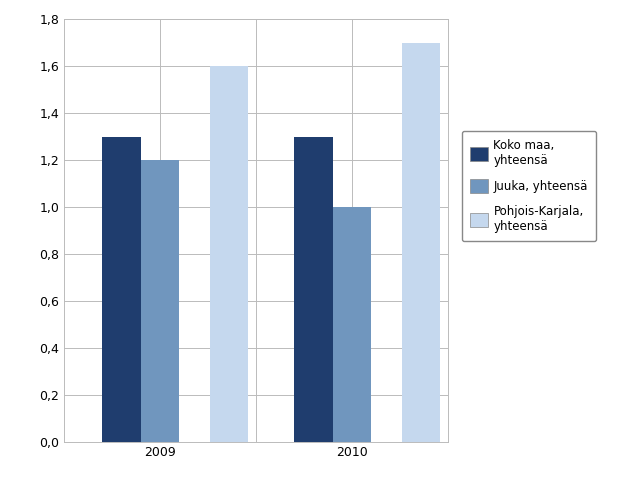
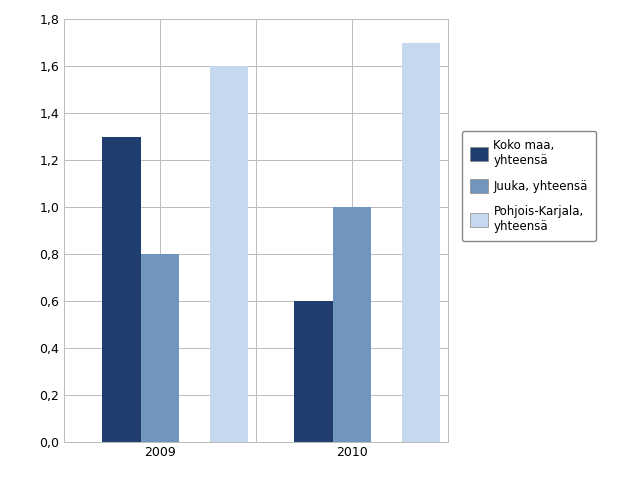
Juuka, yhteensä/2009: 1,2 -> 0,8
Koko maa, yhteensä/2010: 1,3 -> 0,6
